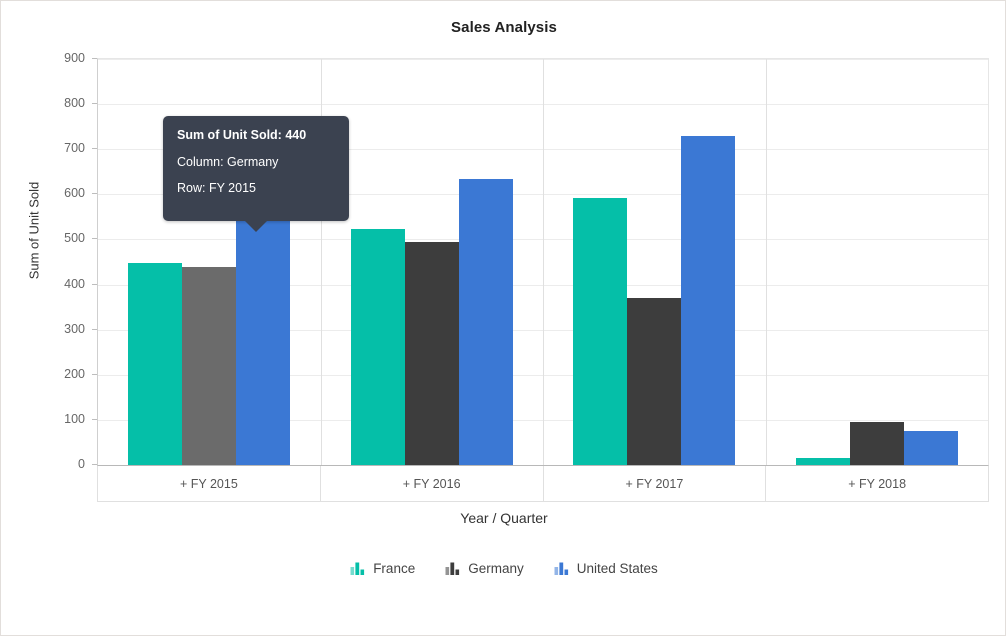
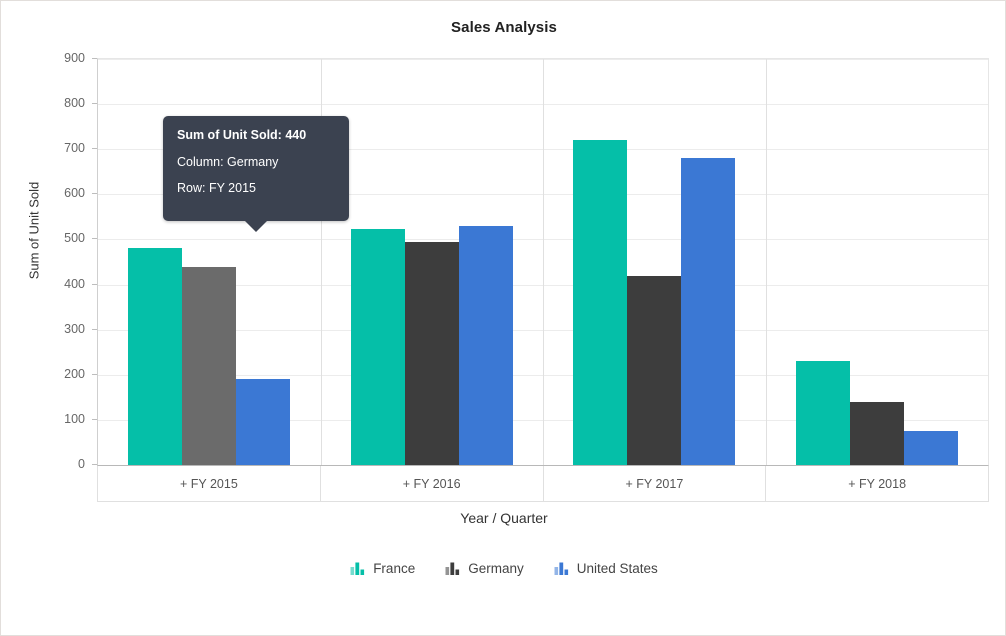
France/+ FY 2015: 450 -> 480
United States/+ FY 2015: 540 -> 190
United States/+ FY 2016: 640 -> 530
France/+ FY 2017: 590 -> 720
Germany/+ FY 2017: 370 -> 420
United States/+ FY 2017: 730 -> 680
France/+ FY 2018: 20 -> 230
Germany/+ FY 2018: 100 -> 140
